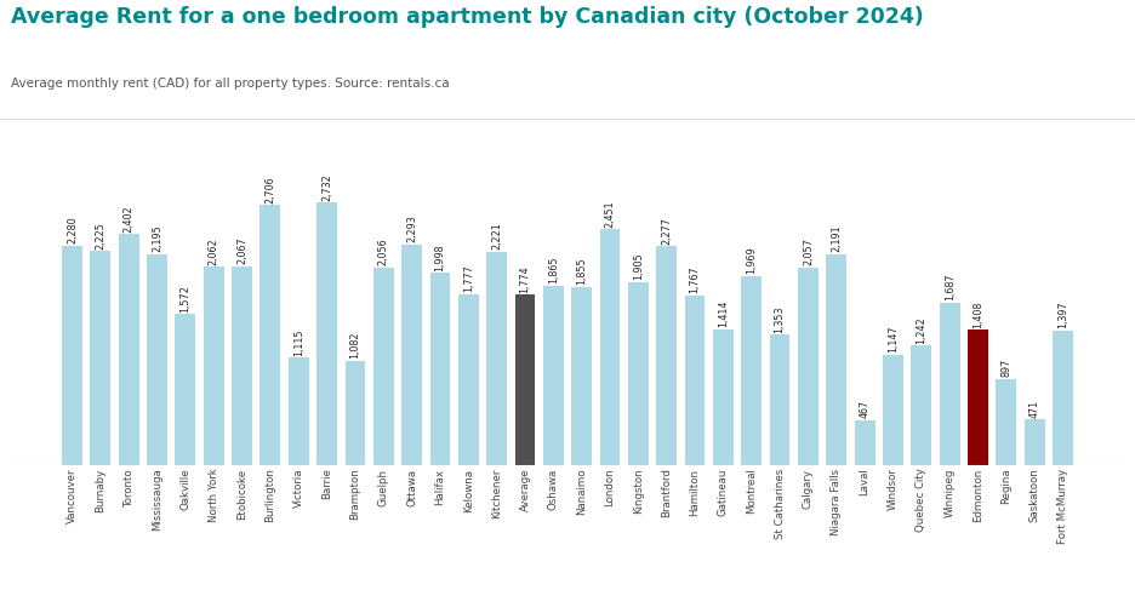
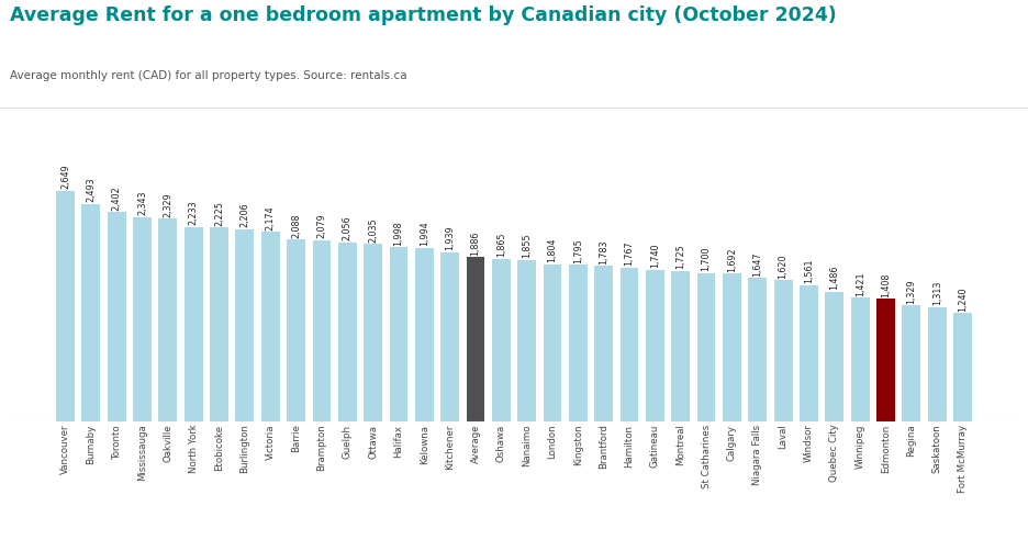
Vancouver: 2,280 -> 2,649
Burnaby: 2,225 -> 2,493
Mississauga: 2,195 -> 2,343
Oakville: 1,572 -> 2,329
North York: 2,062 -> 2,233
Etobicoke: 2,067 -> 2,225
Burlington: 2,706 -> 2,206
Victoria: 1,115 -> 2,174
Barrie: 2,732 -> 2,088
Brampton: 1,082 -> 2,079
Ottawa: 2,293 -> 2,035
Kelowna: 1,777 -> 1,994
Kitchener: 2,221 -> 1,939
Average: 1,774 -> 1,886
London: 2,451 -> 1,804
Kingston: 1,905 -> 1,795
Brantford: 2,277 -> 1,783
Gatineau: 1,414 -> 1,740
Montreal: 1,969 -> 1,725
St Catharines: 1,353 -> 1,700
Calgary: 2,057 -> 1,692
Niagara Falls: 2,191 -> 1,647
Laval: 467 -> 1,620
Windsor: 1,147 -> 1,561
Quebec City: 1,242 -> 1,486
Winnipeg: 1,687 -> 1,421
Regina: 897 -> 1,329
Saskatoon: 471 -> 1,313
Fort McMurray: 1,397 -> 1,240
